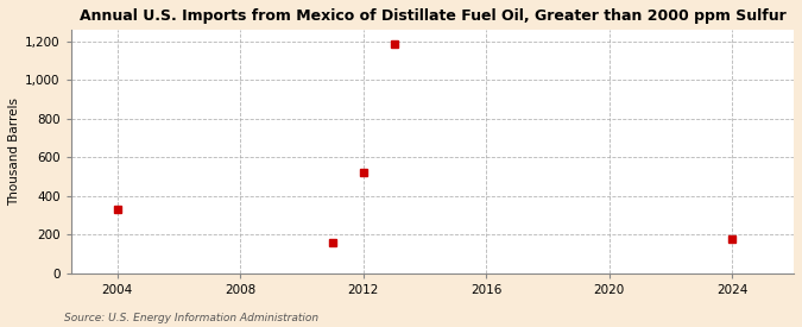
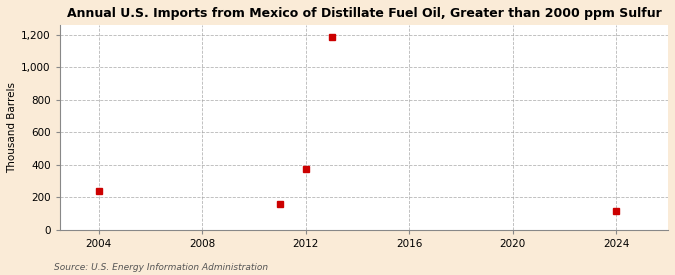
2004: 330 -> 240
2012: 520 -> 380
2024: 180 -> 120
